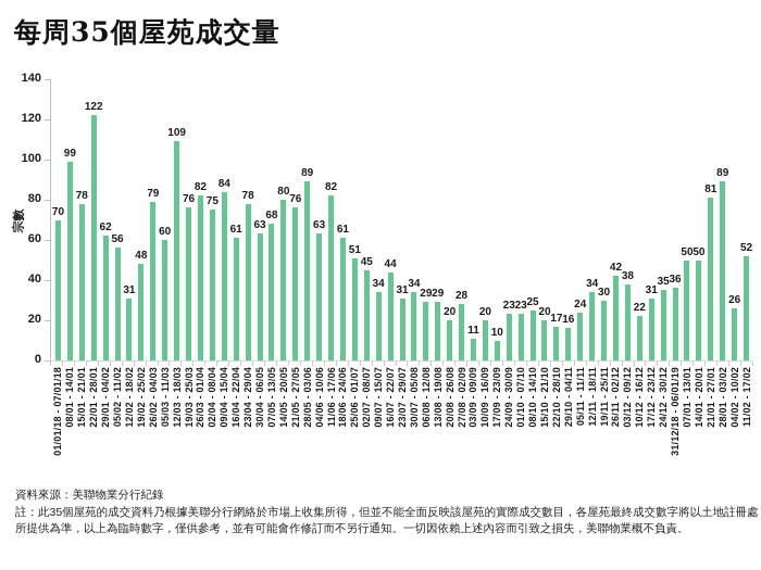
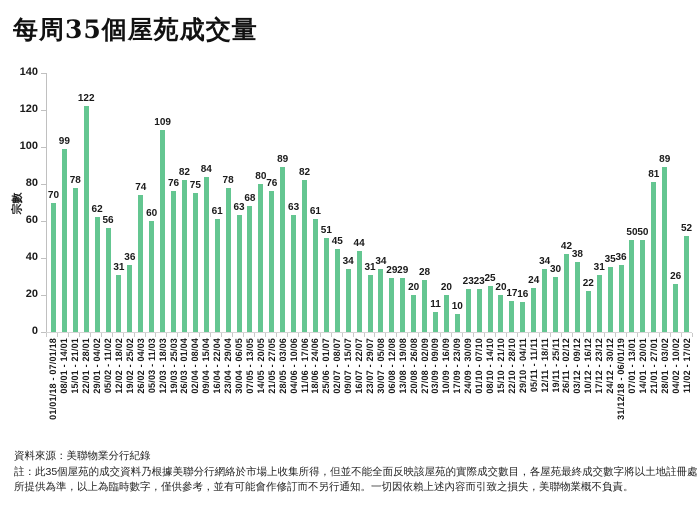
19/02 - 25/02: 48 -> 36
26/02 - 04/03: 79 -> 74
